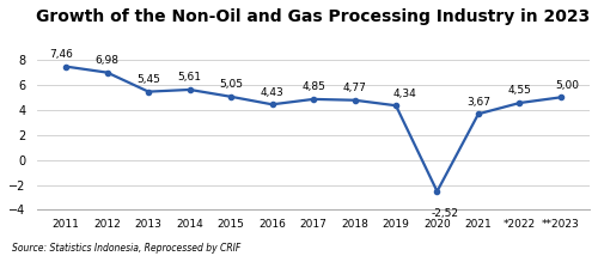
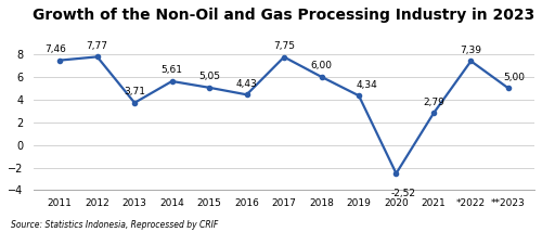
2012: 6,98 -> 7,77
2013: 5,45 -> 3,71
2017: 4,85 -> 7,75
2018: 4,77 -> 6,00
2021: 3,67 -> 2,79
*2022: 4,55 -> 7,39
